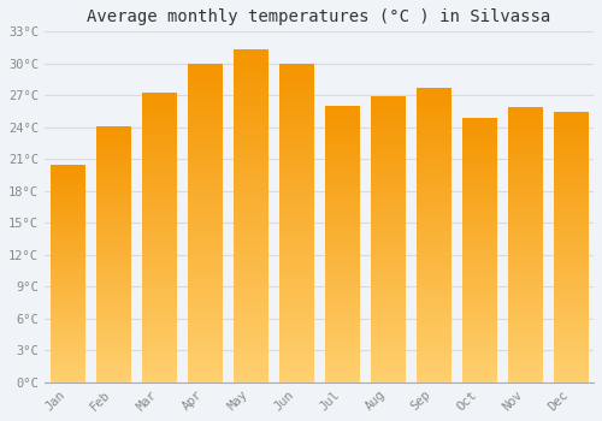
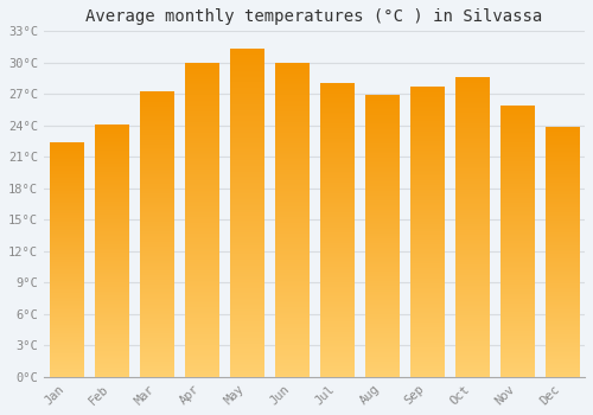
Jan: 20.4°C -> 22.3°C
Jul: 26.0°C -> 28.0°C
Oct: 24.8°C -> 28.6°C
Dec: 25.4°C -> 23.8°C
